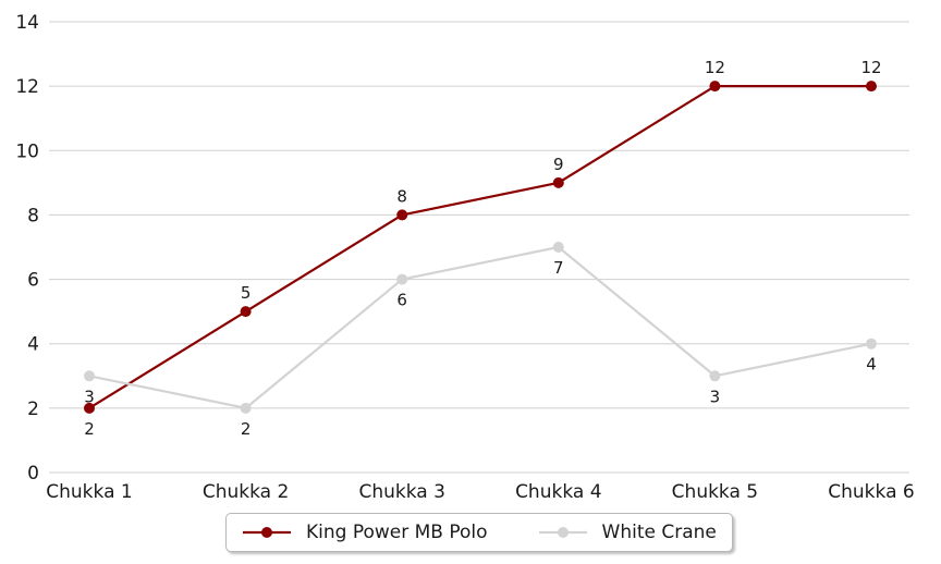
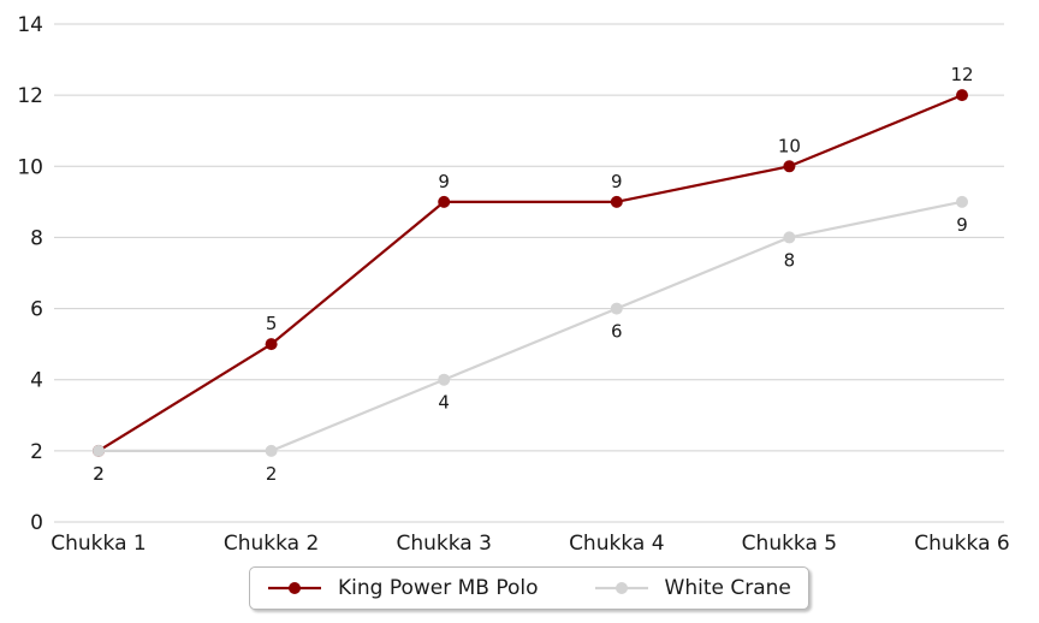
White Crane/Chukka 1: 3 -> 2
King Power MB Polo/Chukka 3: 8 -> 9
White Crane/Chukka 3: 6 -> 4
White Crane/Chukka 4: 7 -> 6
King Power MB Polo/Chukka 5: 12 -> 10
White Crane/Chukka 5: 3 -> 8
White Crane/Chukka 6: 4 -> 9
